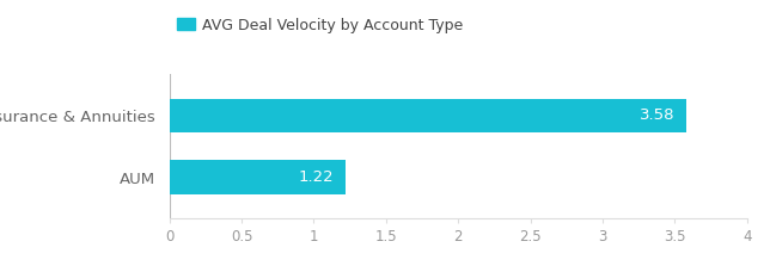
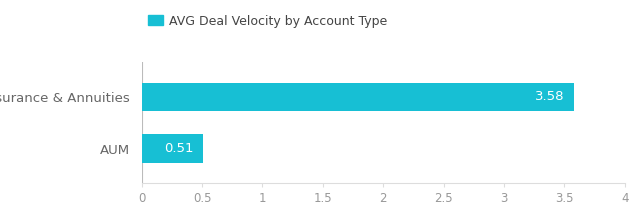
AUM: 1.22 -> 0.51
